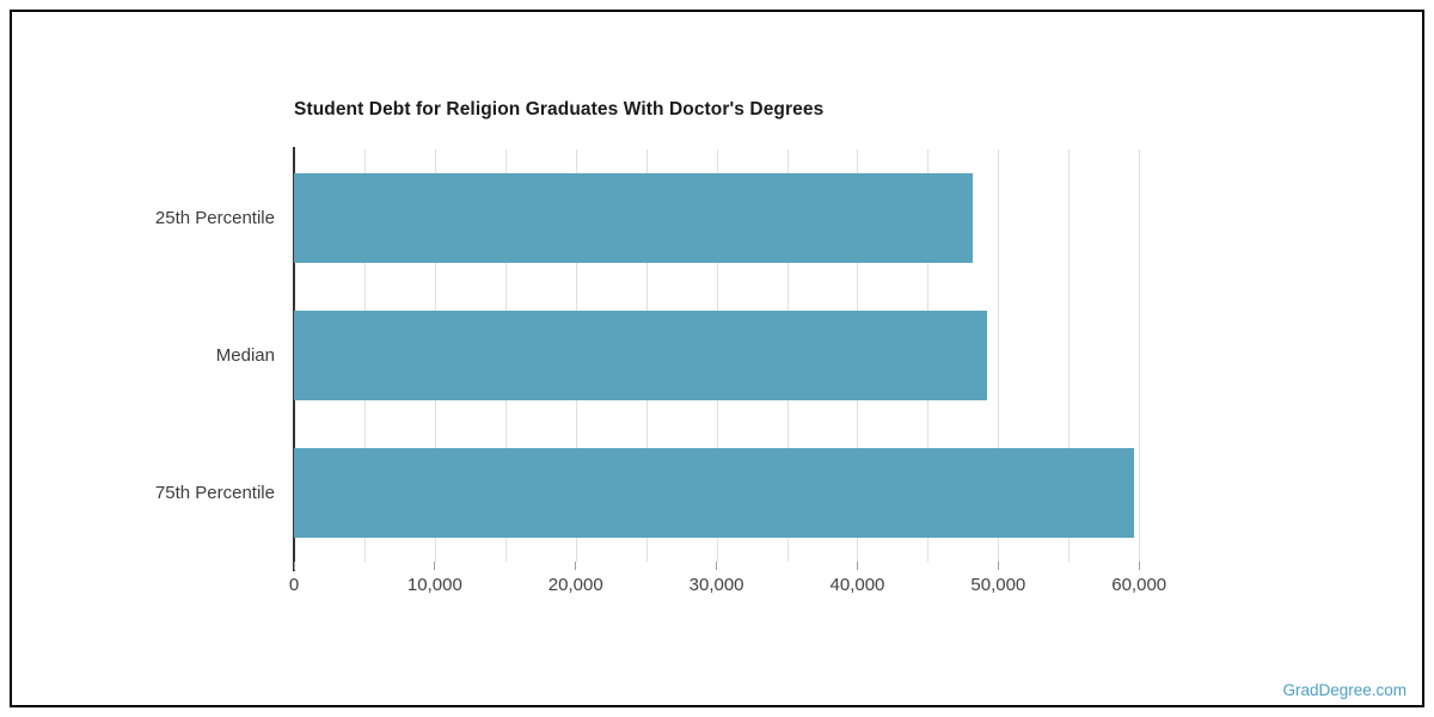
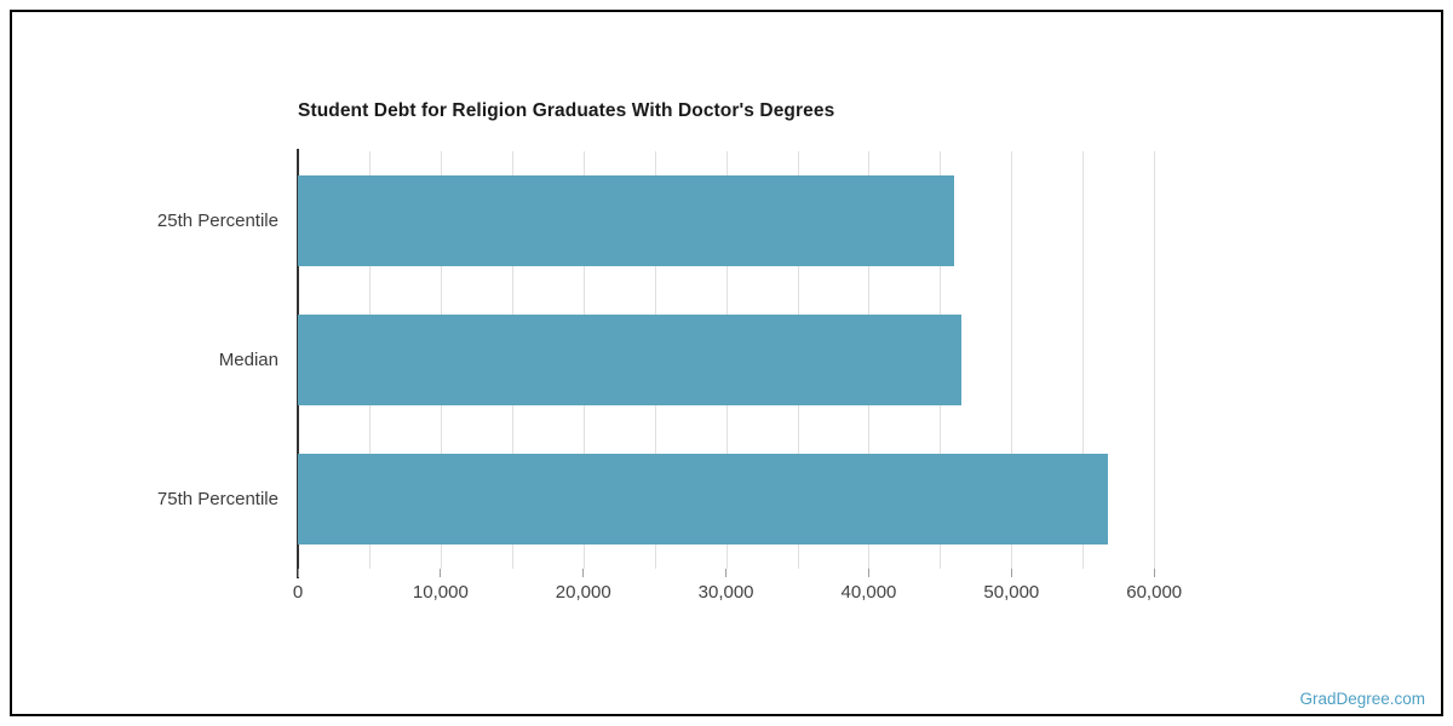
25th Percentile: 48200 -> 46000
Median: 49200 -> 46500
75th Percentile: 59600 -> 56800
